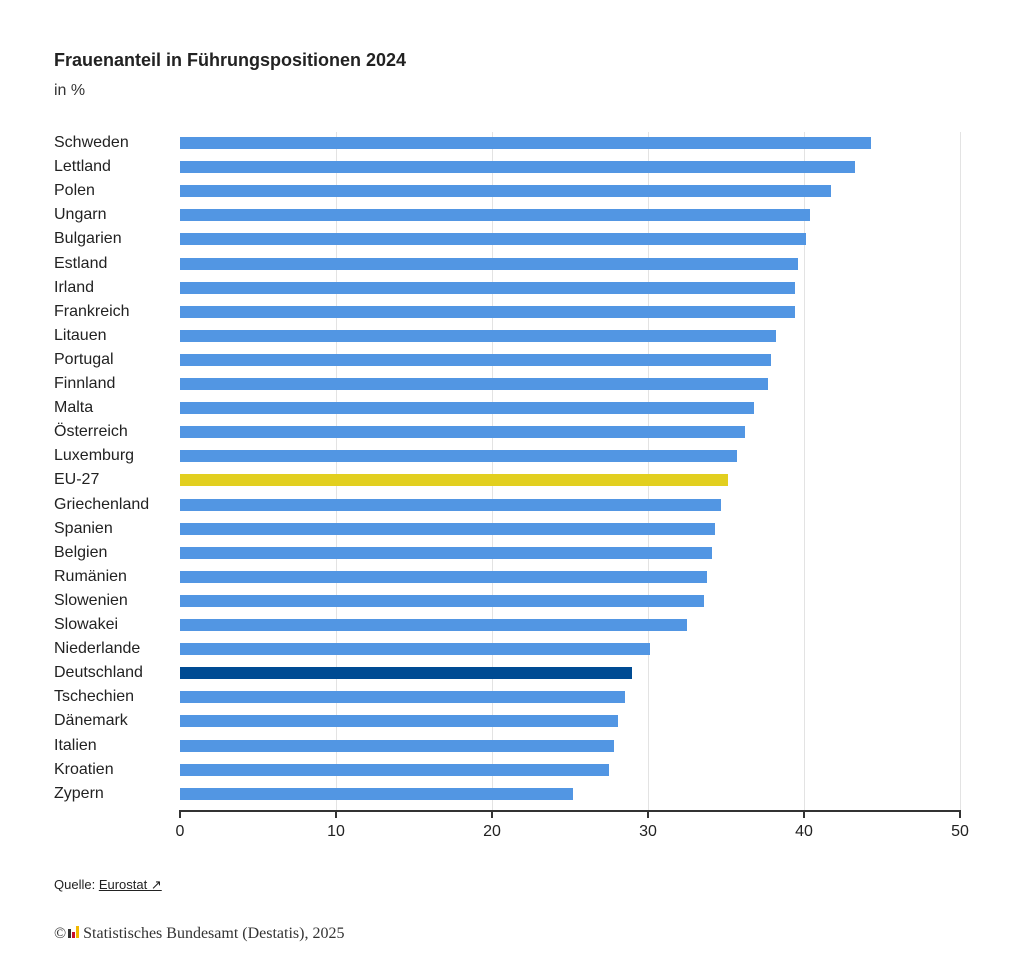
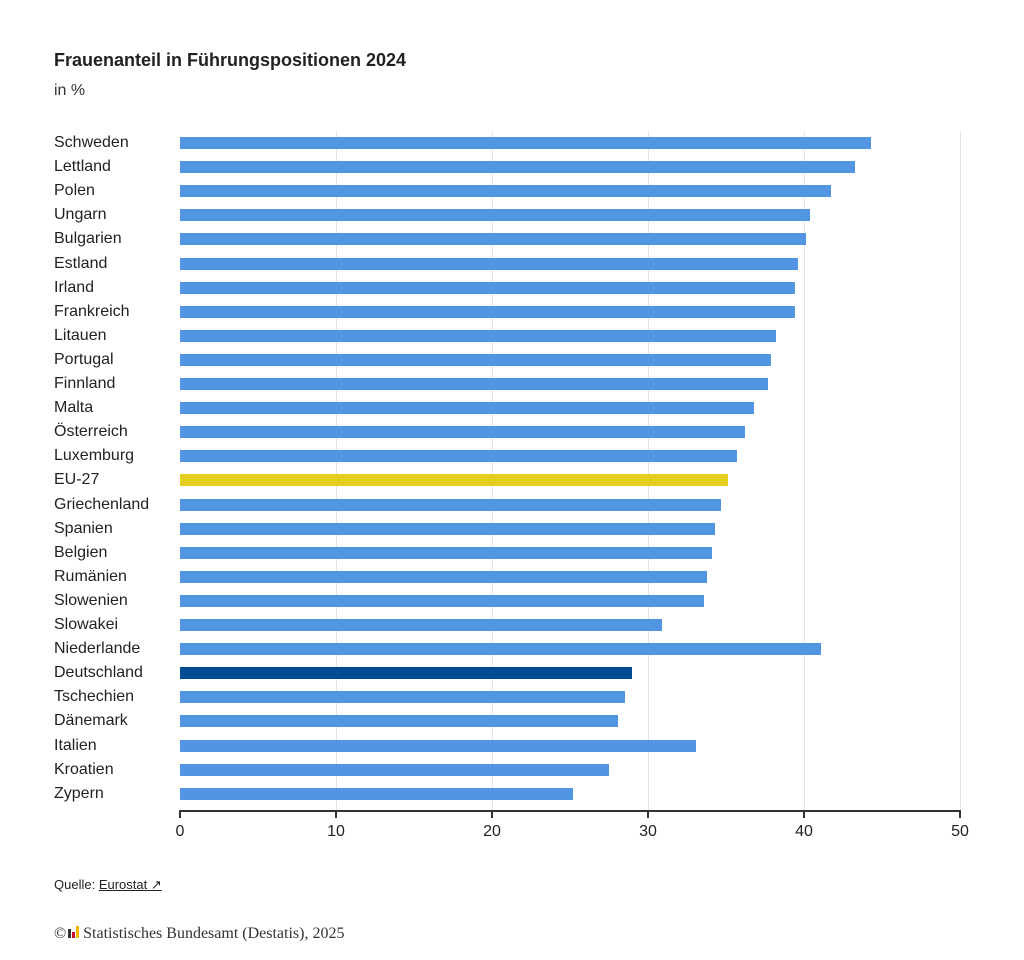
Slowakei: 32.5 -> 30.9
Niederlande: 30.1 -> 41.1
Italien: 27.8 -> 33.1
